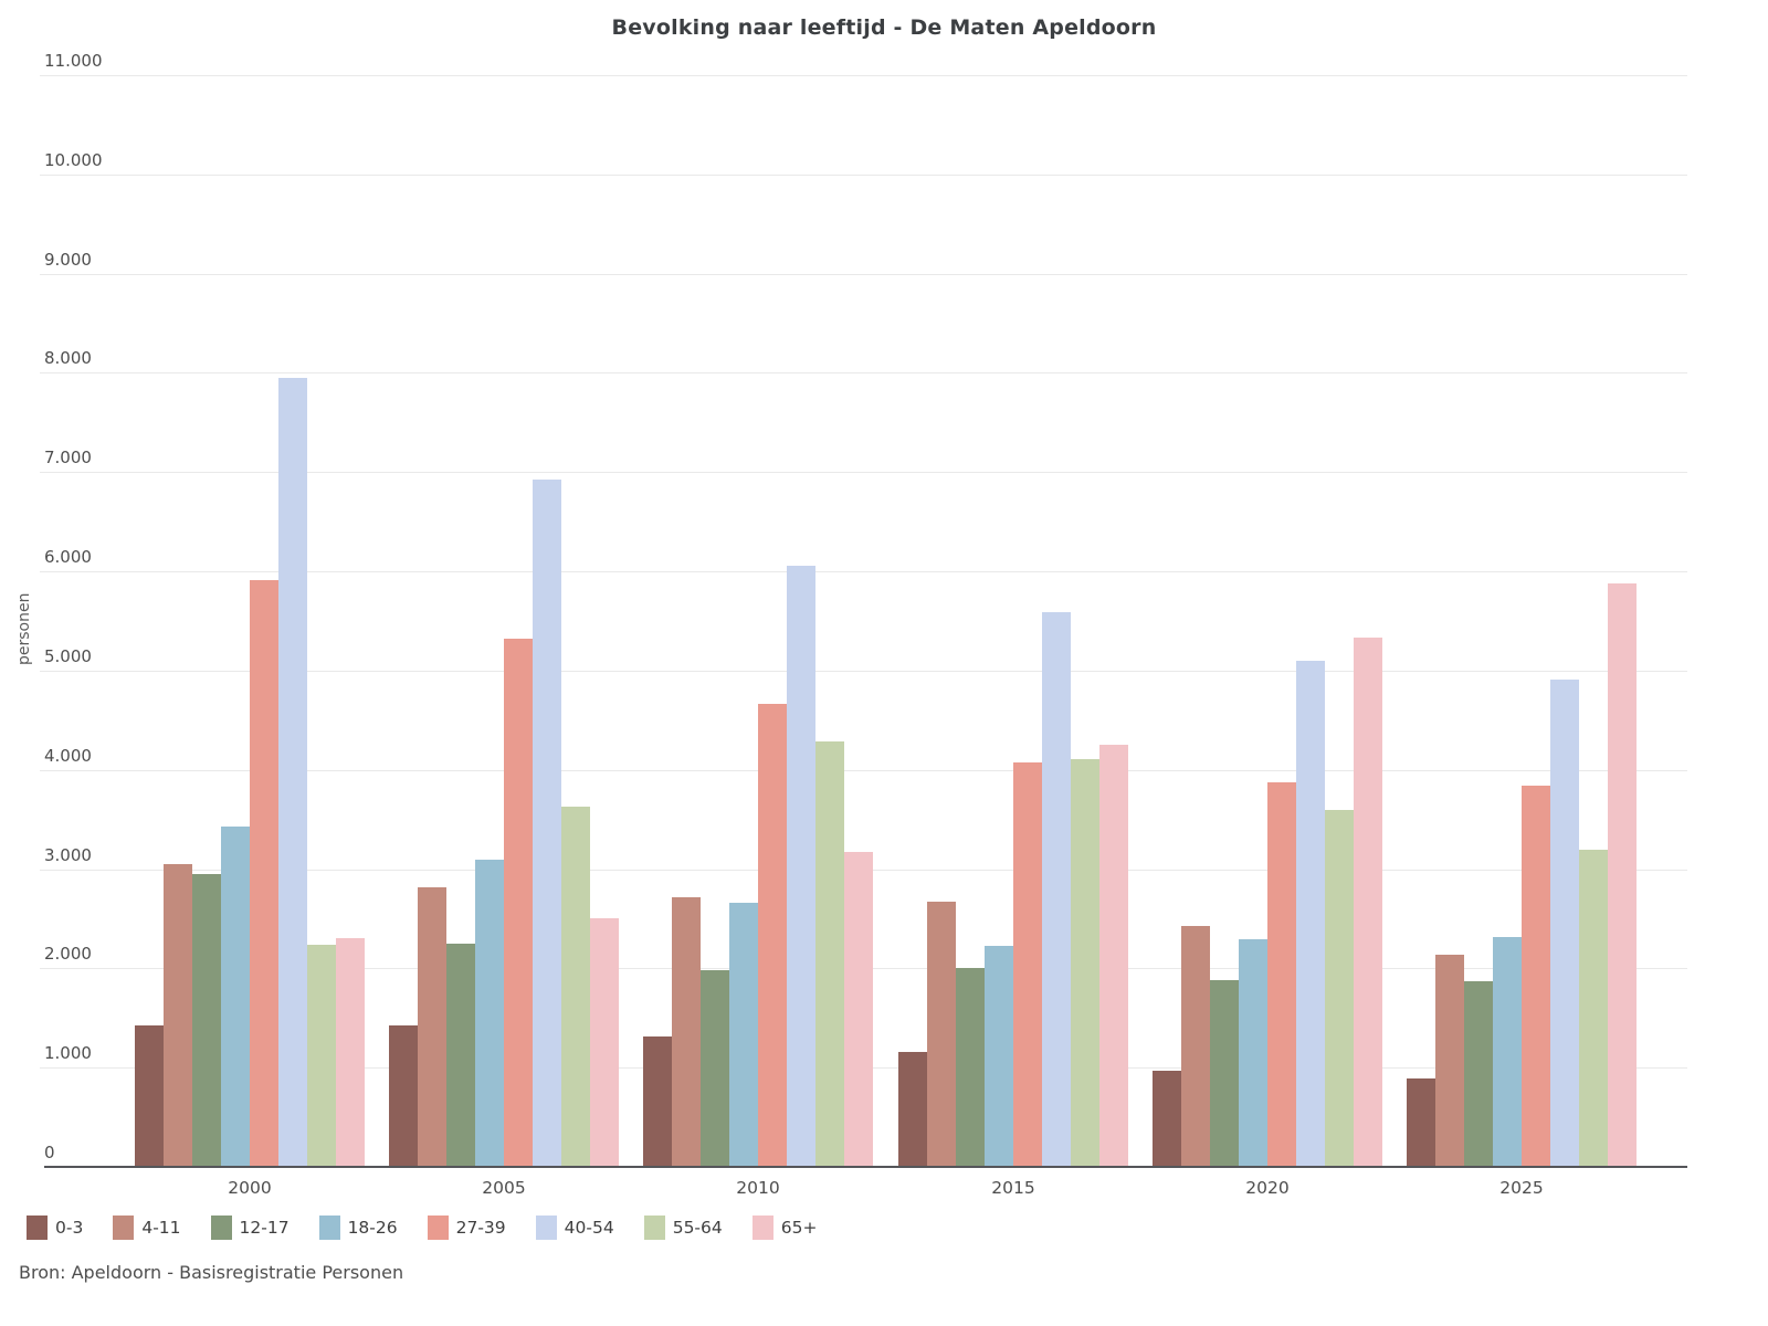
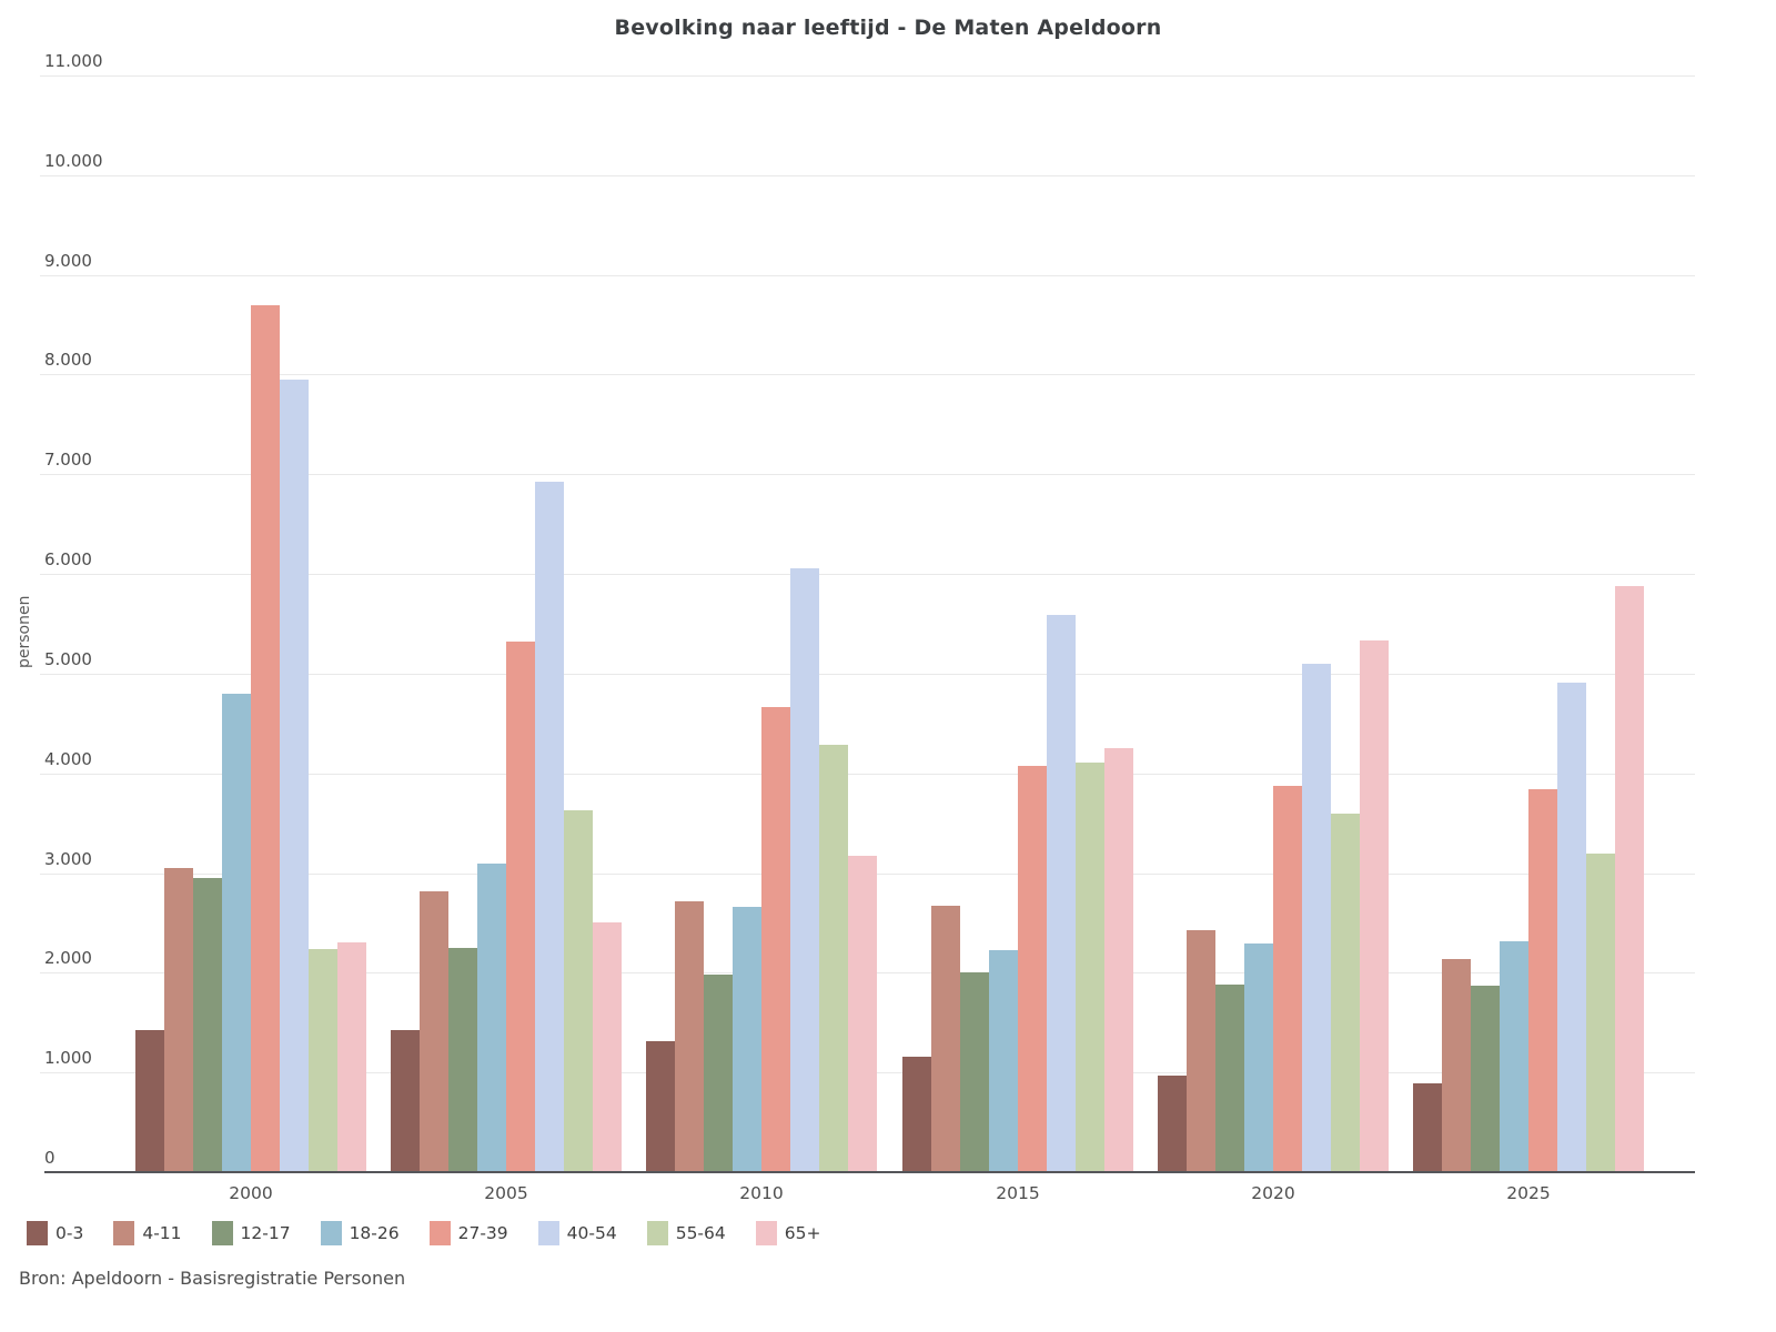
18-26/2000: 3400 -> 4800
27-39/2000: 5900 -> 8700
